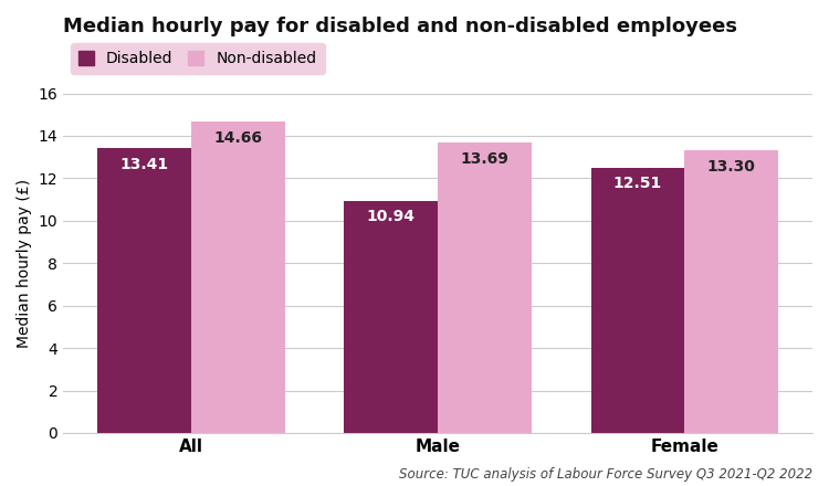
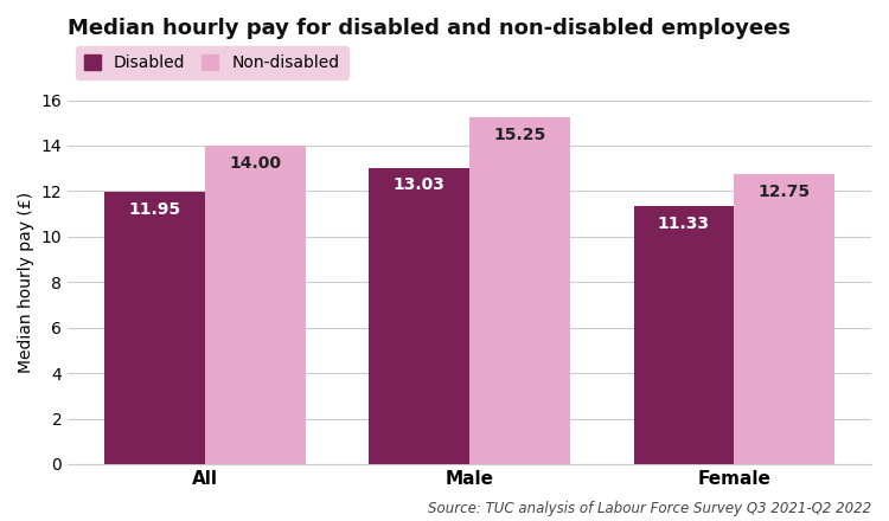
Disabled/All: 13.41 -> 11.95
Non-disabled/All: 14.66 -> 14.00
Disabled/Male: 10.94 -> 13.03
Non-disabled/Male: 13.69 -> 15.25
Disabled/Female: 12.51 -> 11.33
Non-disabled/Female: 13.30 -> 12.75
